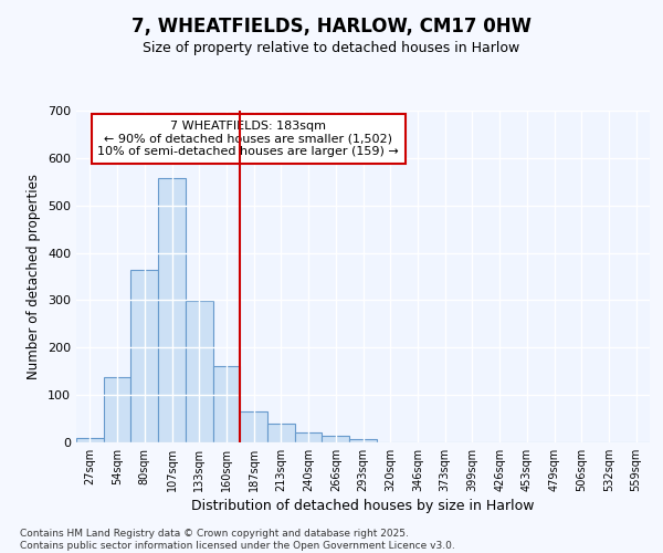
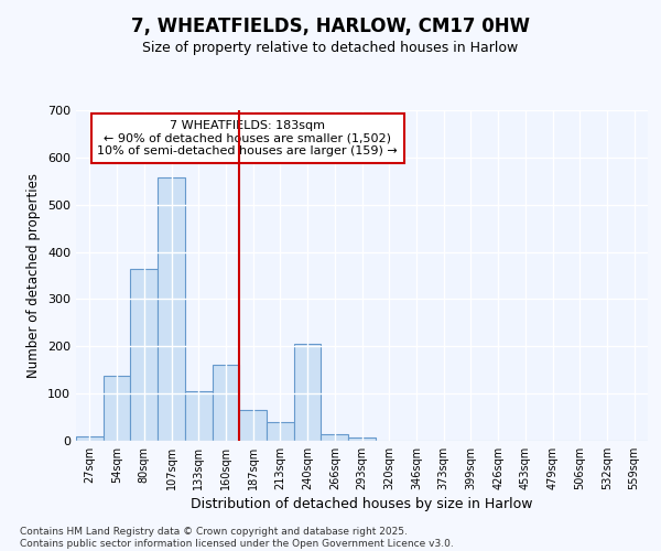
133sqm: 298 -> 105
240sqm: 22 -> 205
